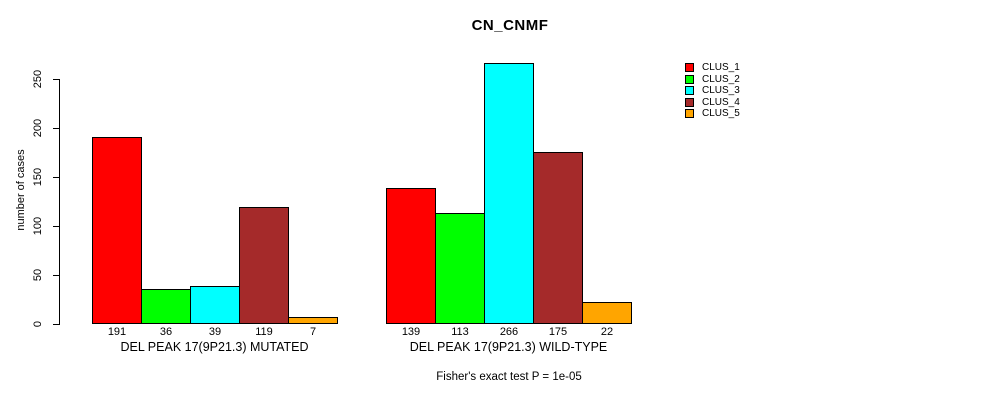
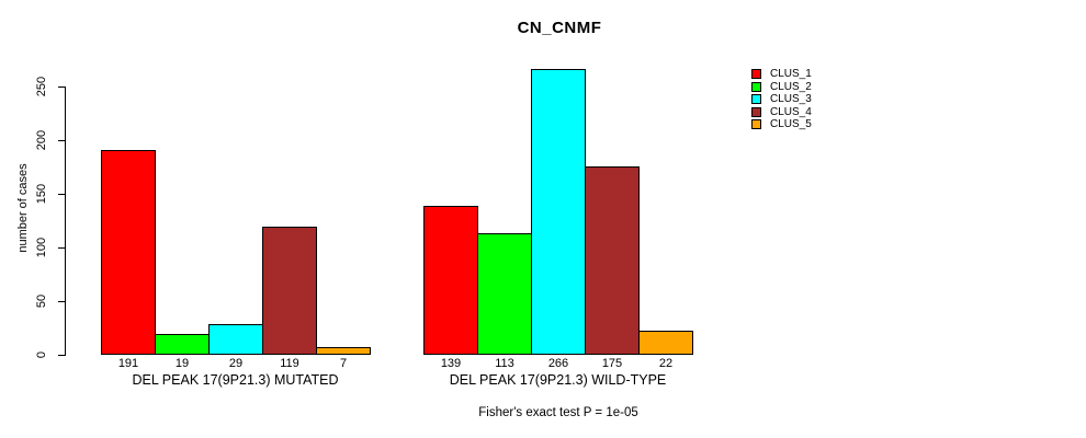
CLUS_2/DEL PEAK 17(9P21.3) MUTATED: 36 -> 19
CLUS_3/DEL PEAK 17(9P21.3) MUTATED: 39 -> 29
